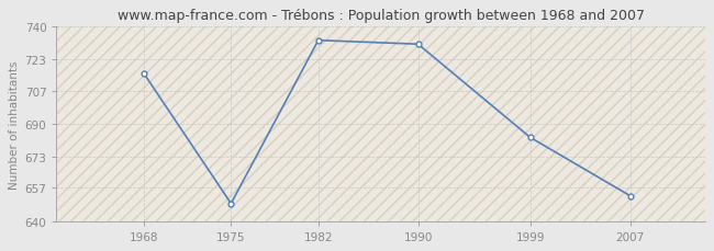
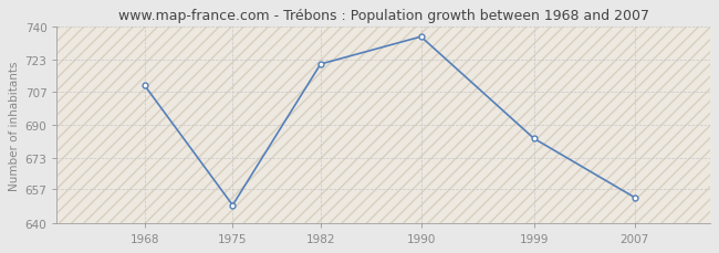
1968: 716 -> 710
1982: 733 -> 721
1990: 731 -> 735
